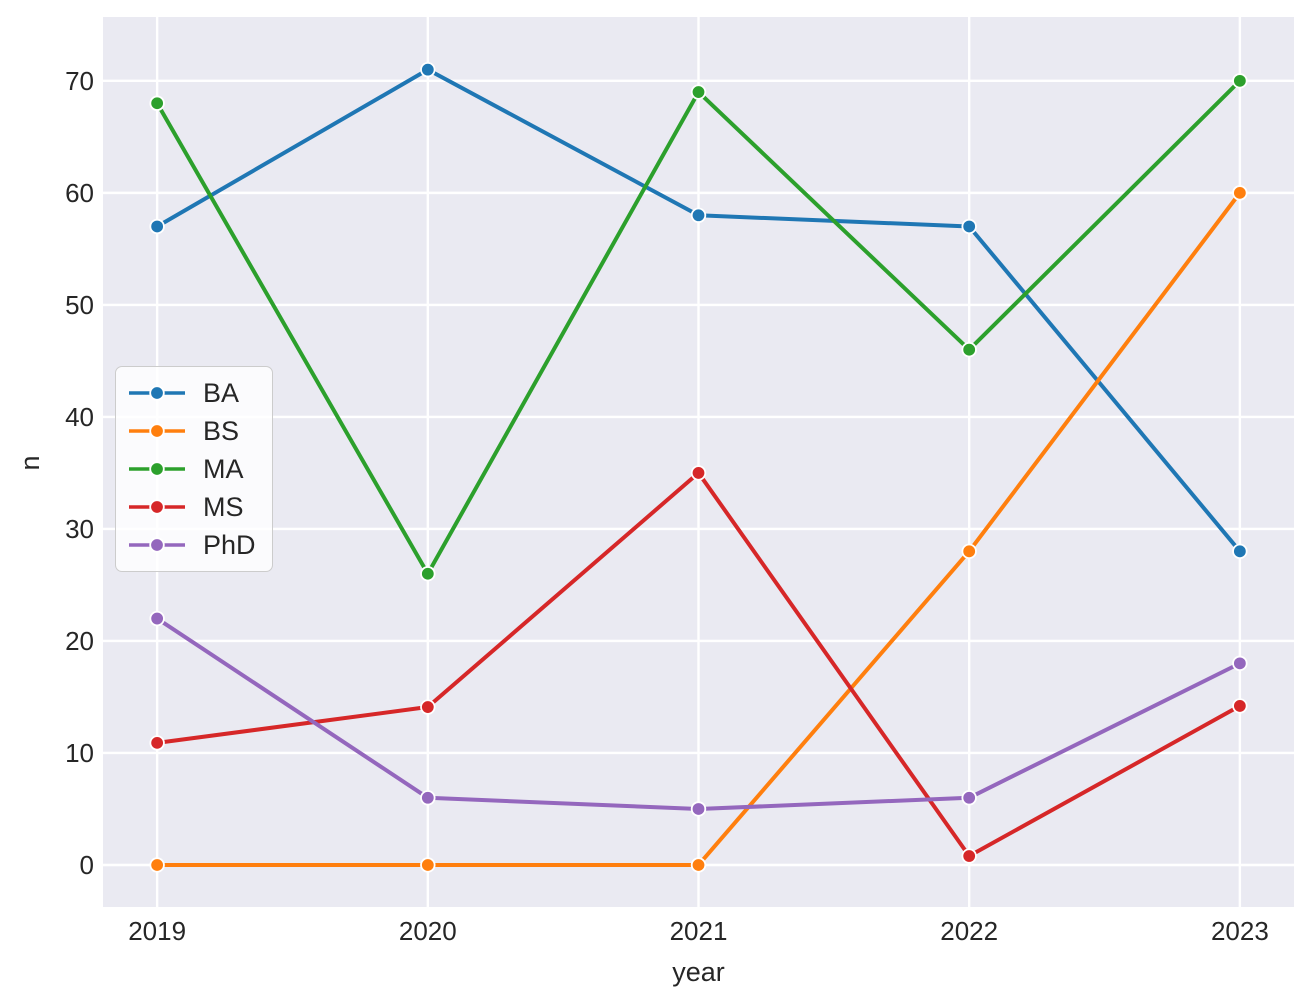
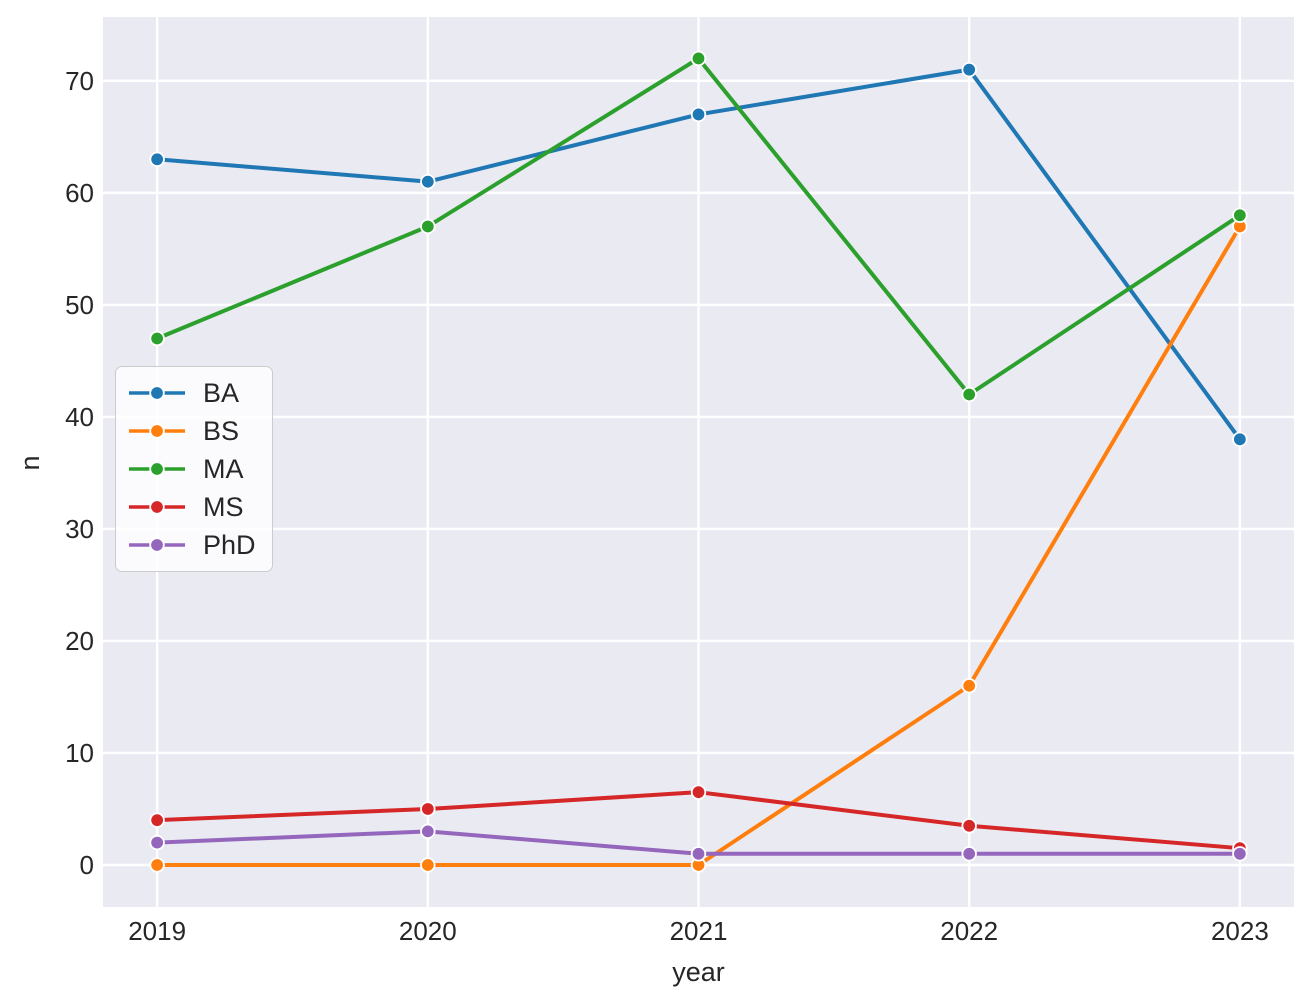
BA/2019: 57 -> 63
MA/2019: 68 -> 47
MS/2019: 10.9 -> 4.0
PhD/2019: 22 -> 2
BA/2020: 71 -> 61
MA/2020: 26 -> 57
MS/2020: 14.1 -> 5.0
PhD/2020: 6 -> 3
BA/2021: 58 -> 67
MA/2021: 69 -> 72
MS/2021: 35.0 -> 6.5
PhD/2021: 5 -> 1
BA/2022: 57 -> 71
BS/2022: 28 -> 16
MA/2022: 46 -> 42
MS/2022: 0.8 -> 3.5
PhD/2022: 6 -> 1
BA/2023: 28 -> 38
BS/2023: 60 -> 57
MA/2023: 70 -> 58
MS/2023: 14.2 -> 1.5
PhD/2023: 18 -> 1
